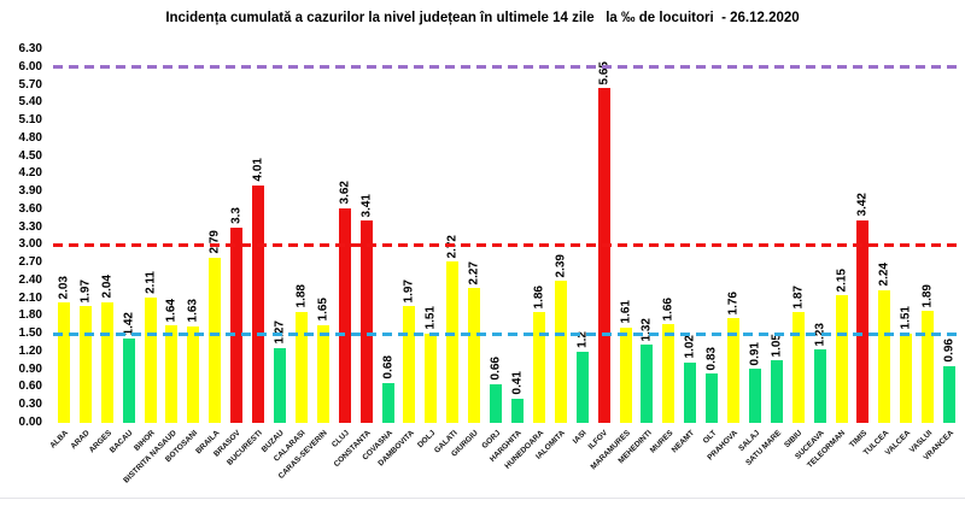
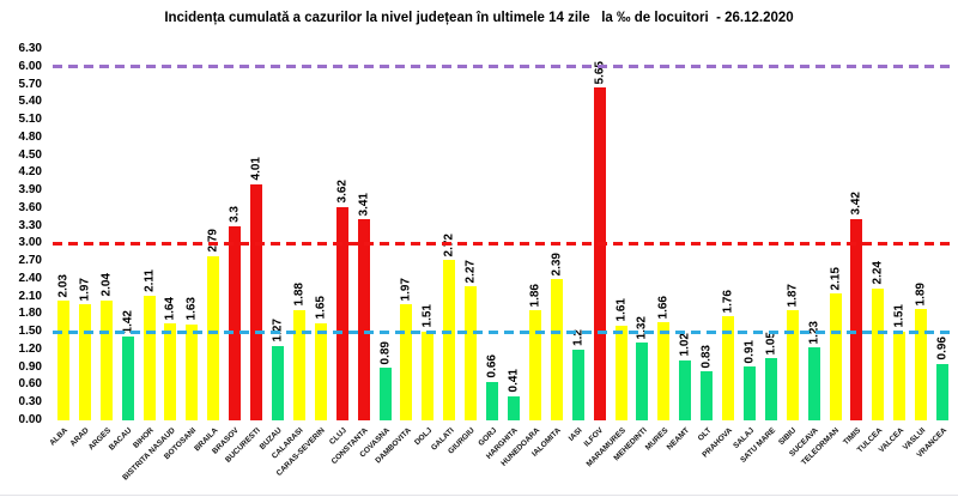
COVASNA: 0.68 -> 0.89
